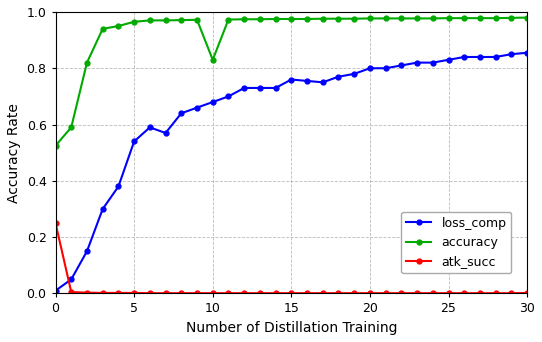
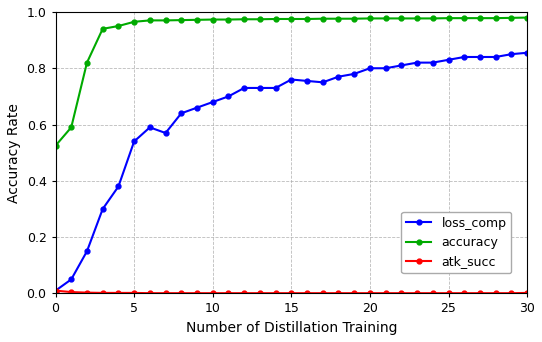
atk_succ/0: 0.250 -> 0.010
accuracy/10: 0.830 -> 0.973
